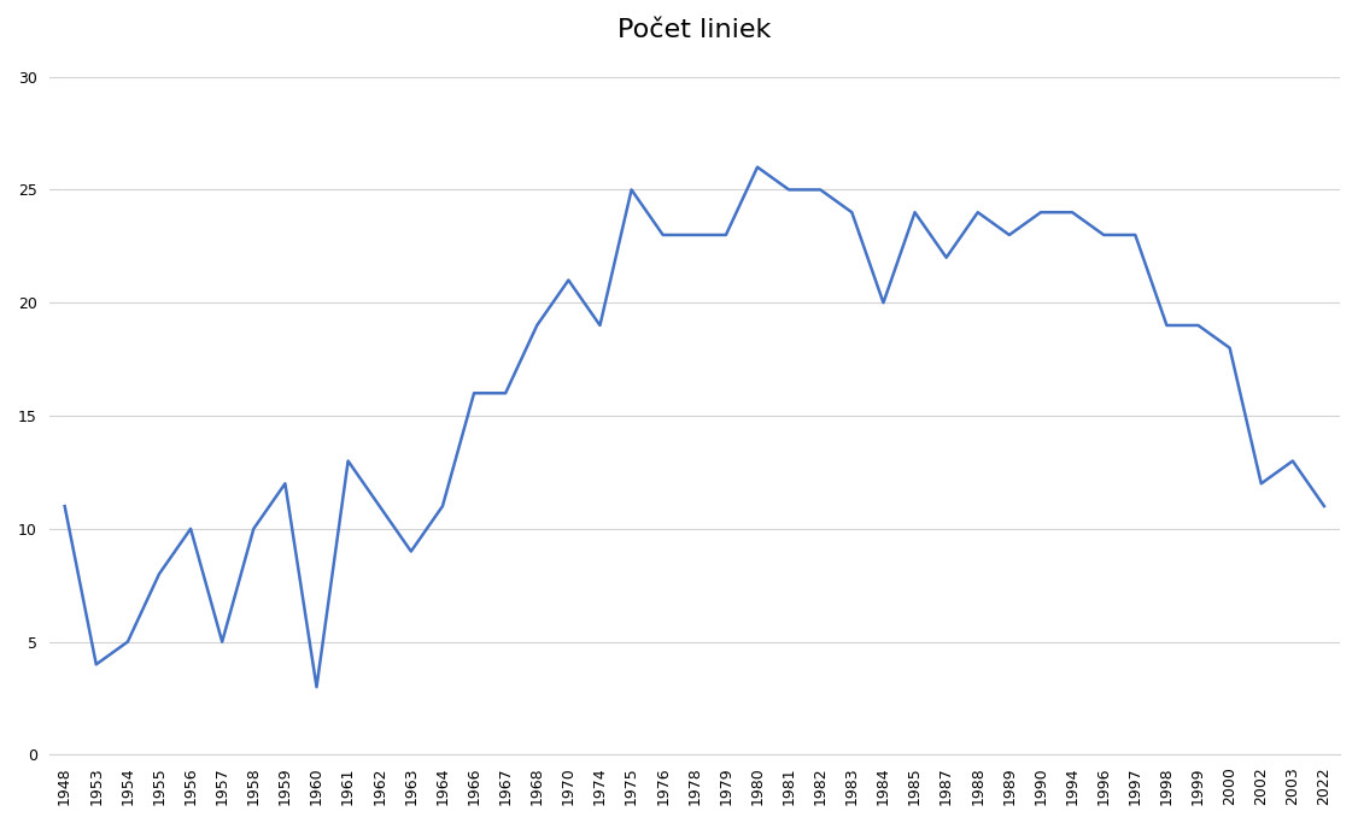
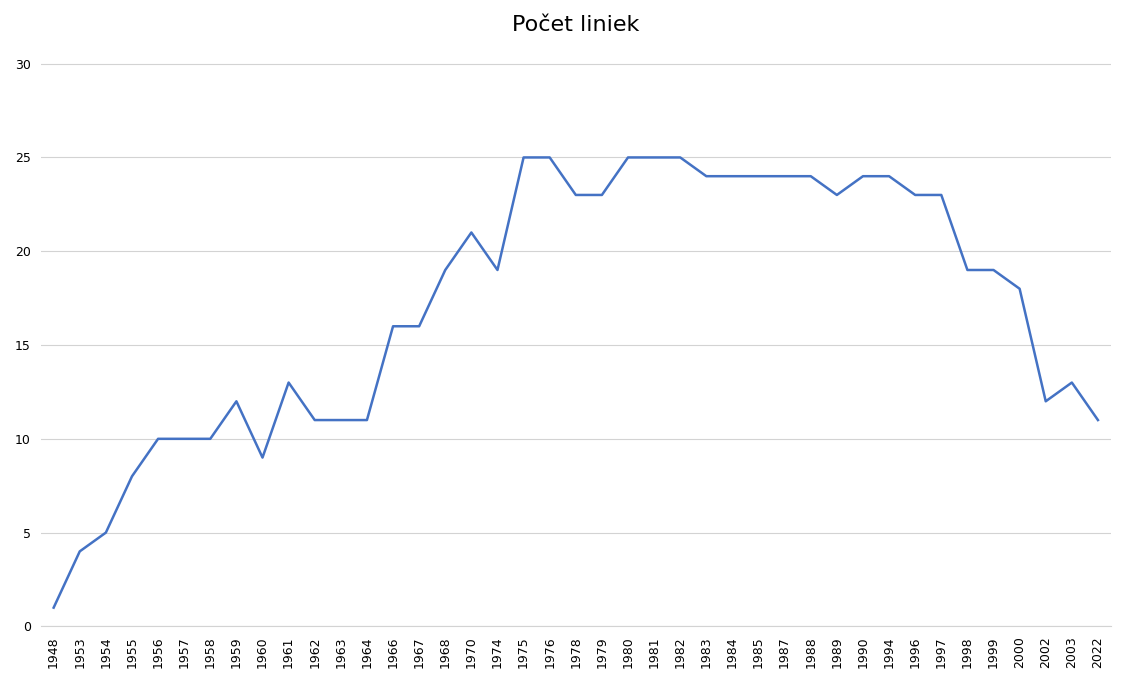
1948: 11 -> 1
1957: 5 -> 10
1960: 3 -> 9
1963: 9 -> 11
1976: 23 -> 25
1980: 26 -> 25
1984: 20 -> 24
1987: 22 -> 24
